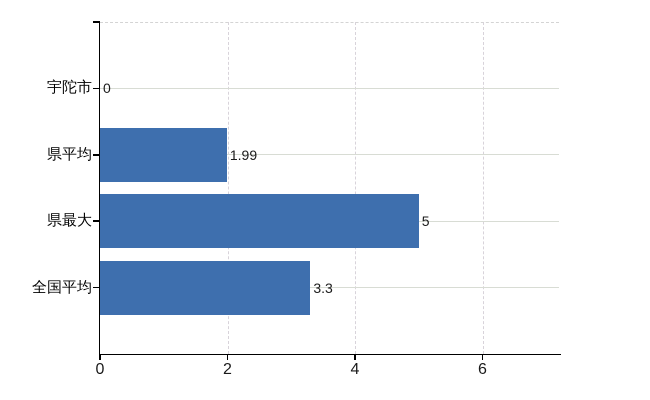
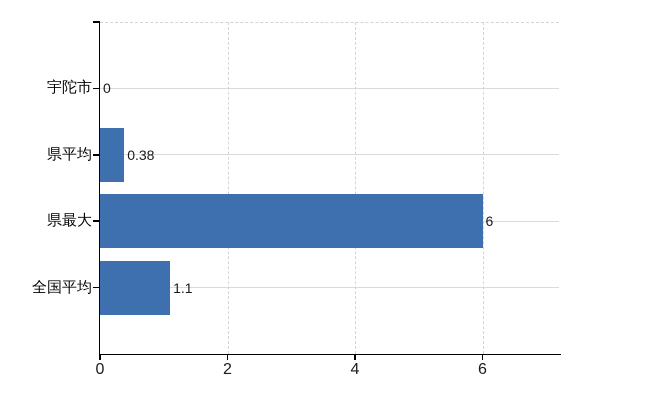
県平均: 1.99 -> 0.38
県最大: 5 -> 6
全国平均: 3.3 -> 1.1
